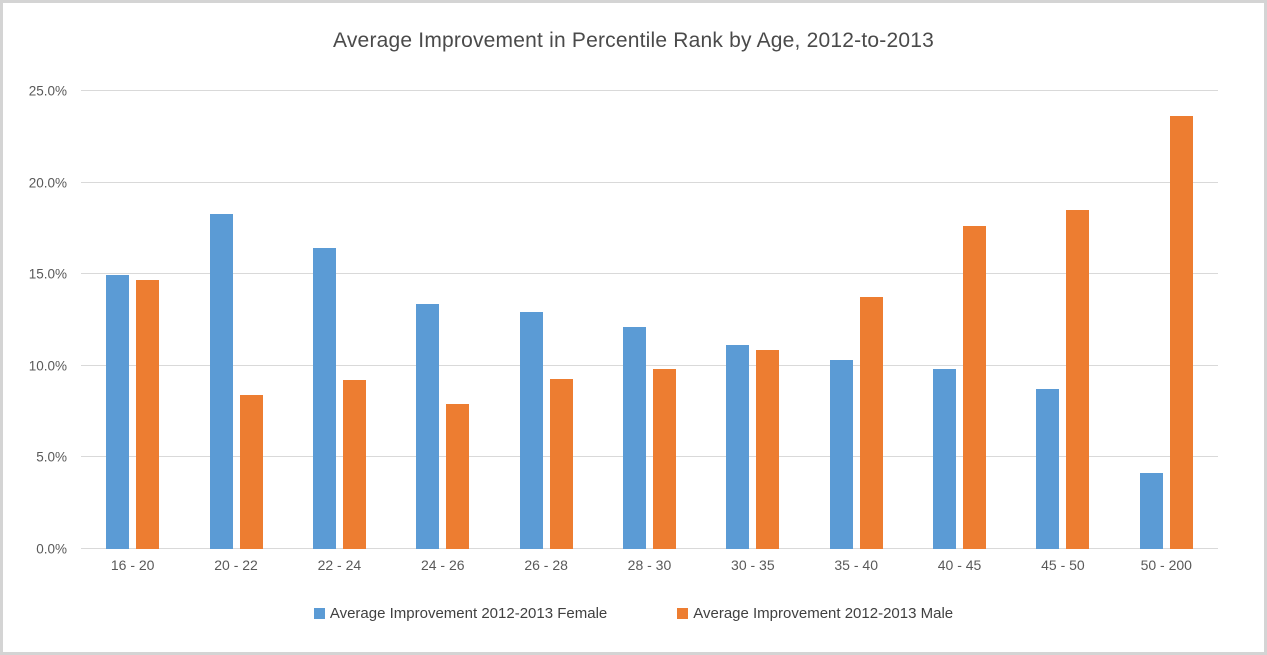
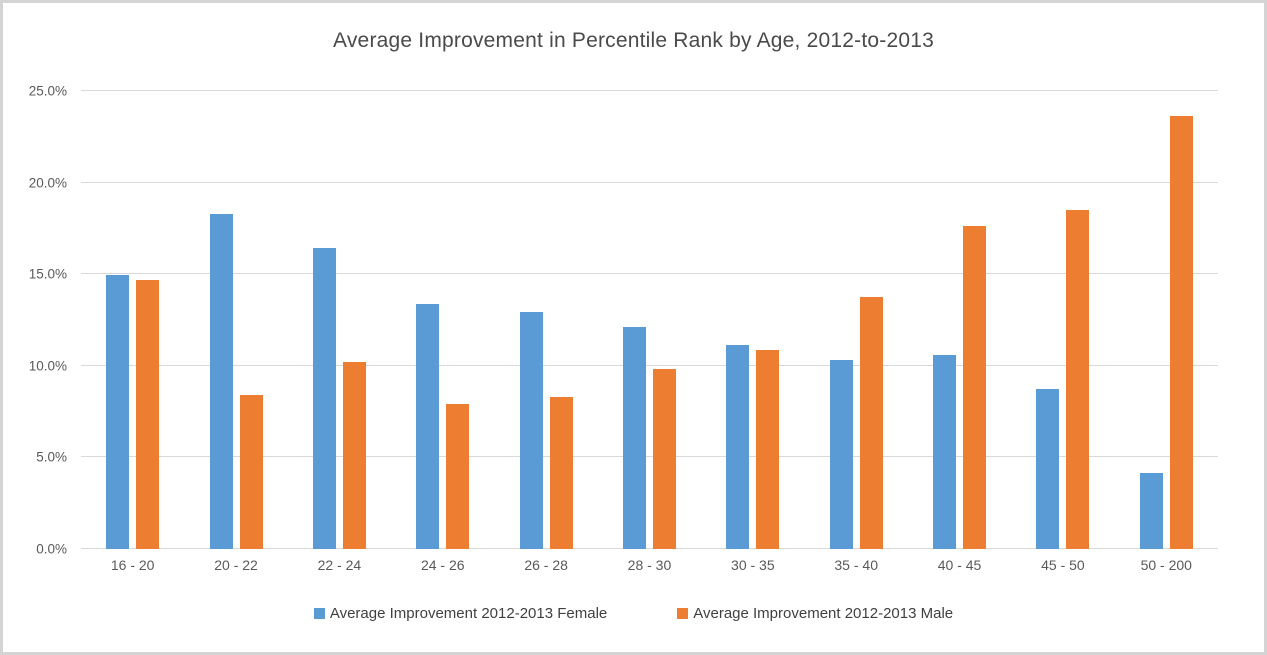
Average Improvement 2012-2013 Male/22 - 24: 9.2% -> 10.2%
Average Improvement 2012-2013 Male/26 - 28: 9.3% -> 8.3%
Average Improvement 2012-2013 Female/40 - 45: 9.8% -> 10.6%
